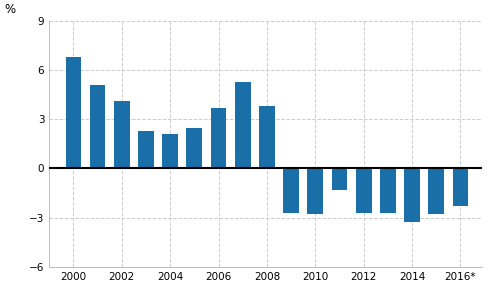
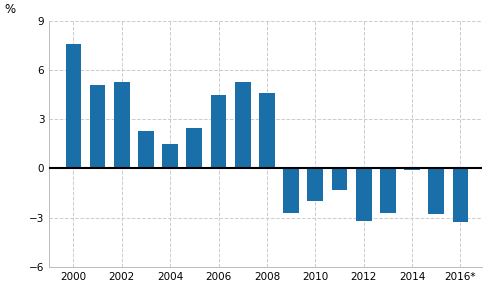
2000: 6.8 -> 7.6
2002: 4.1 -> 5.3
2004: 2.1 -> 1.5
2006: 3.7 -> 4.5
2008: 3.8 -> 4.6
2010: -2.8 -> -2.0
2012: -2.7 -> -3.2
2014: -3.3 -> -0.1
2016*: -2.3 -> -3.3
